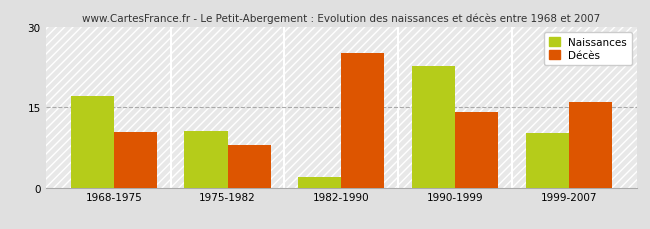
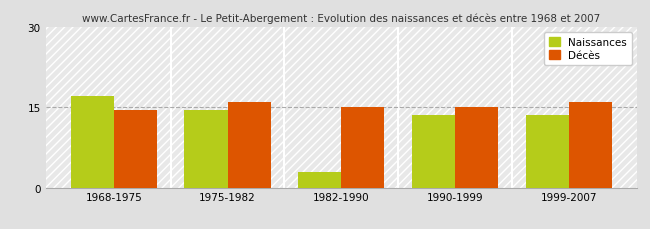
Décès/1968-1975: 10.4 -> 14.5
Naissances/1975-1982: 10.6 -> 14.5
Décès/1975-1982: 8.0 -> 16.0
Naissances/1982-1990: 2.0 -> 3.0
Décès/1982-1990: 25.0 -> 15.0
Naissances/1990-1999: 22.6 -> 13.5
Décès/1990-1999: 14.0 -> 15.0
Naissances/1999-2007: 10.2 -> 13.5
